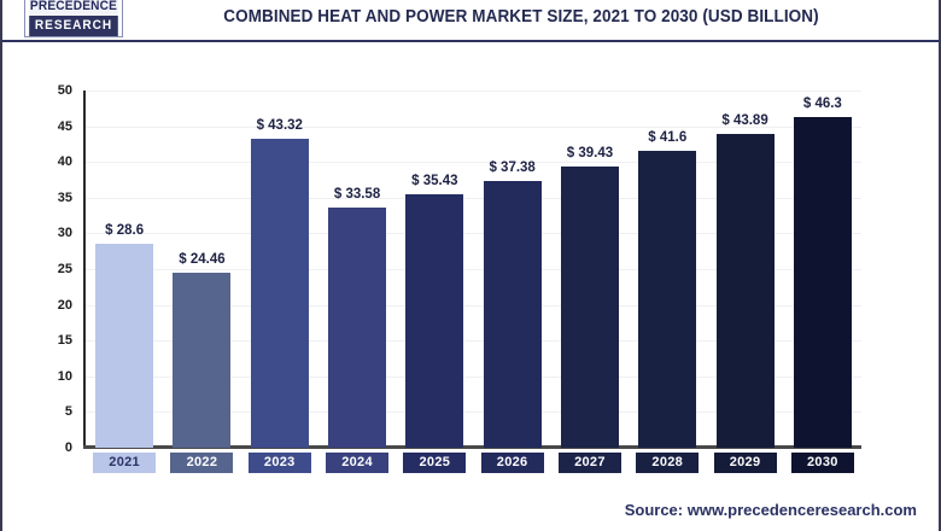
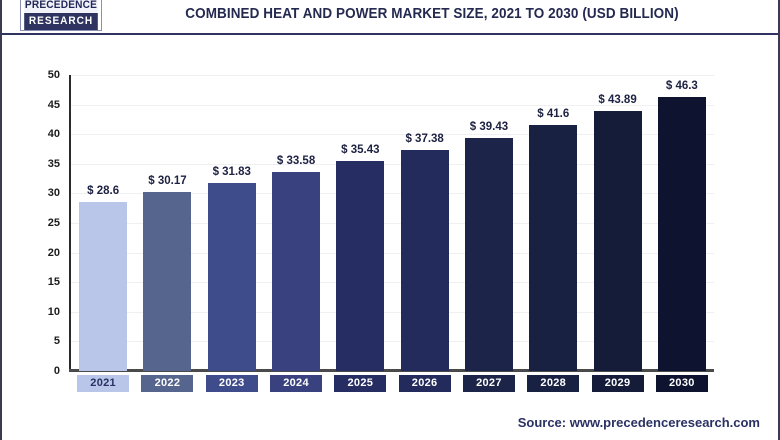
2022: 24.46 -> 30.17
2023: 43.32 -> 31.83
